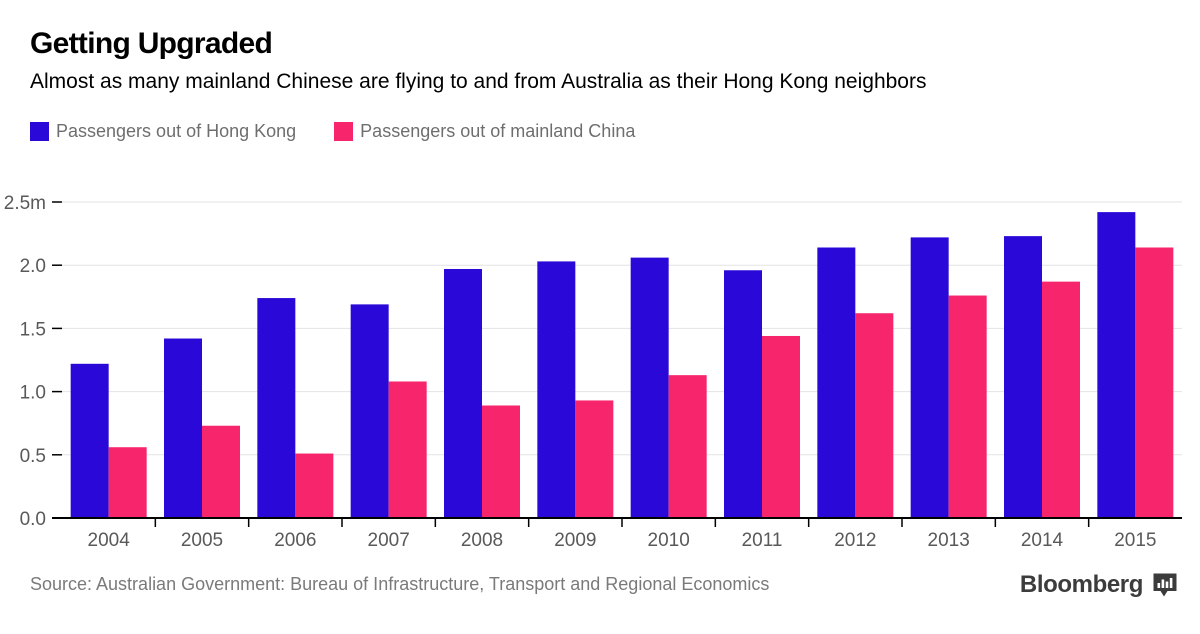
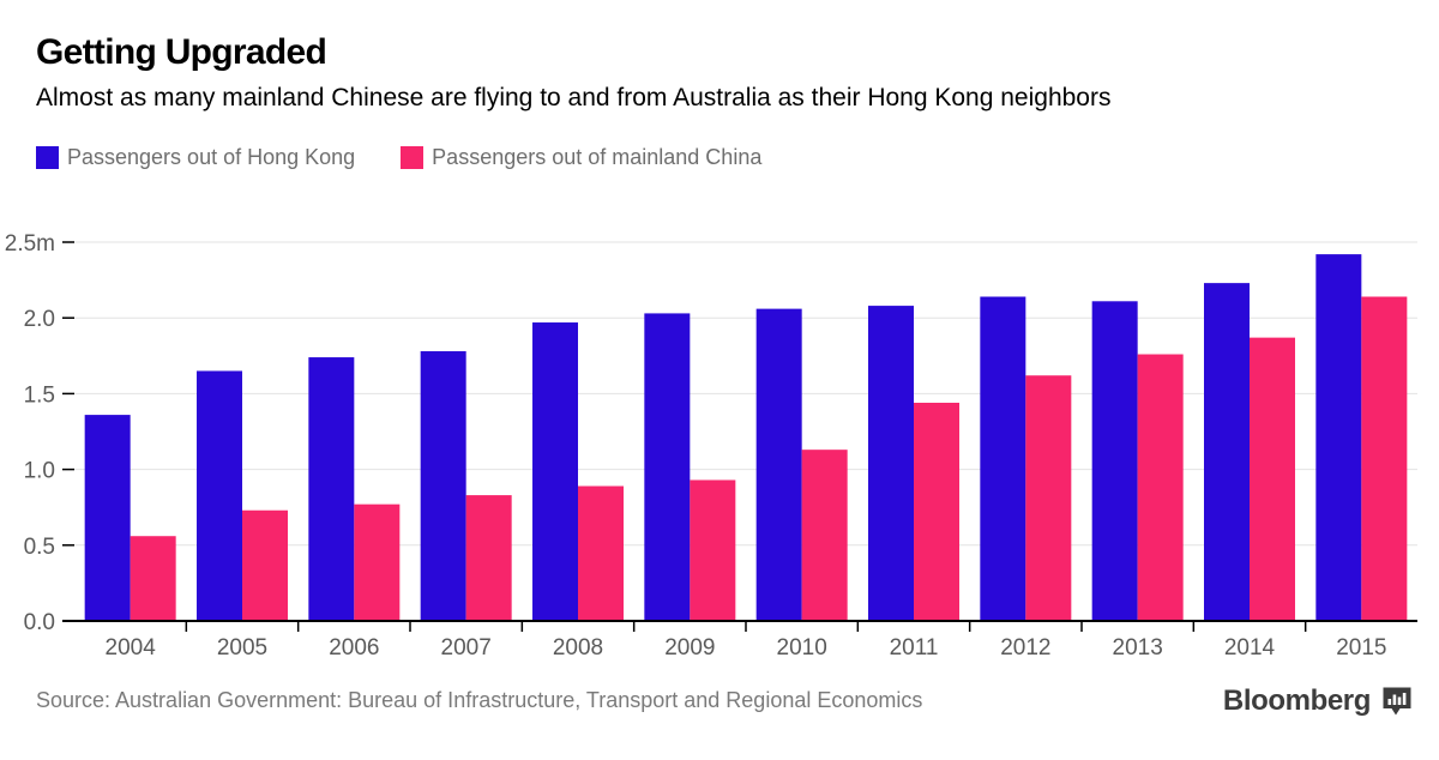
Passengers out of Hong Kong/2004: 1.22m -> 1.36m
Passengers out of Hong Kong/2005: 1.42m -> 1.65m
Passengers out of mainland China/2006: 0.51m -> 0.77m
Passengers out of Hong Kong/2007: 1.69m -> 1.78m
Passengers out of mainland China/2007: 1.08m -> 0.83m
Passengers out of Hong Kong/2011: 1.96m -> 2.08m
Passengers out of Hong Kong/2013: 2.22m -> 2.11m
